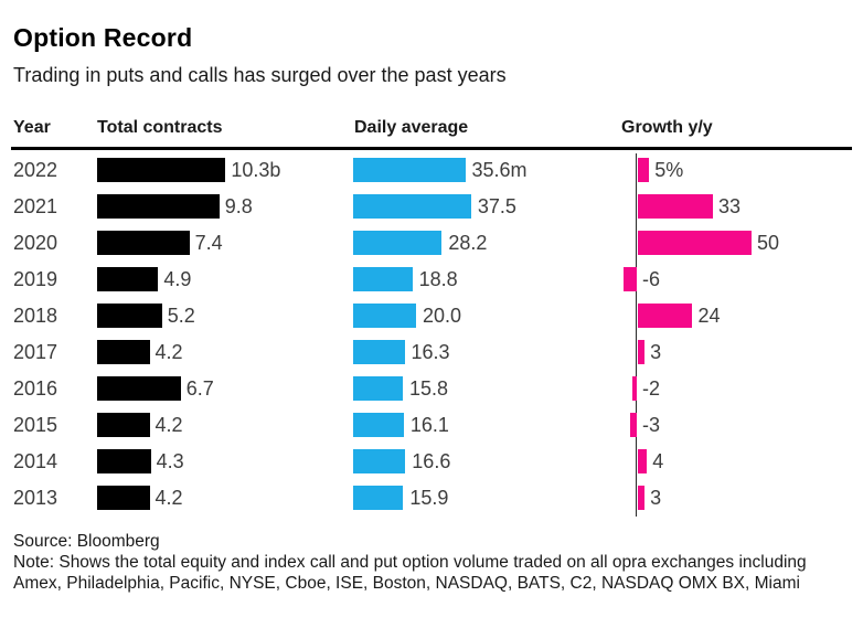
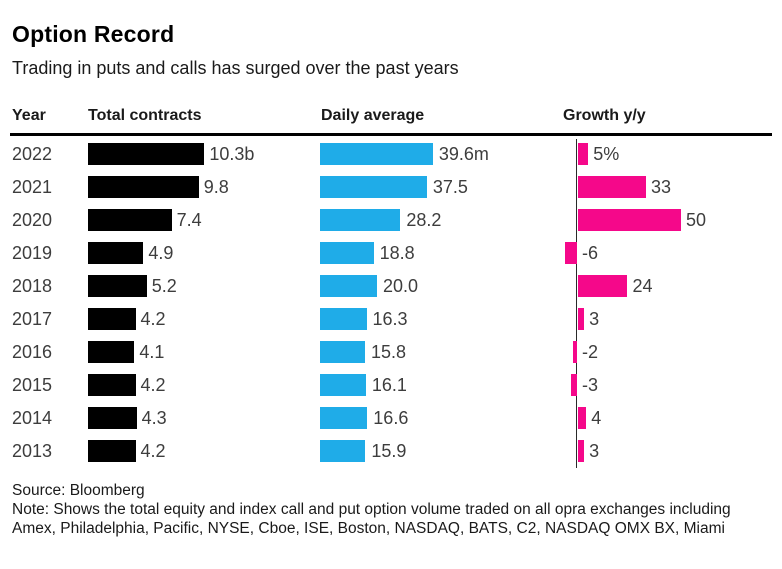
Daily average/2022: 35.6m -> 39.6m
Total contracts/2016: 6.7 -> 4.1
